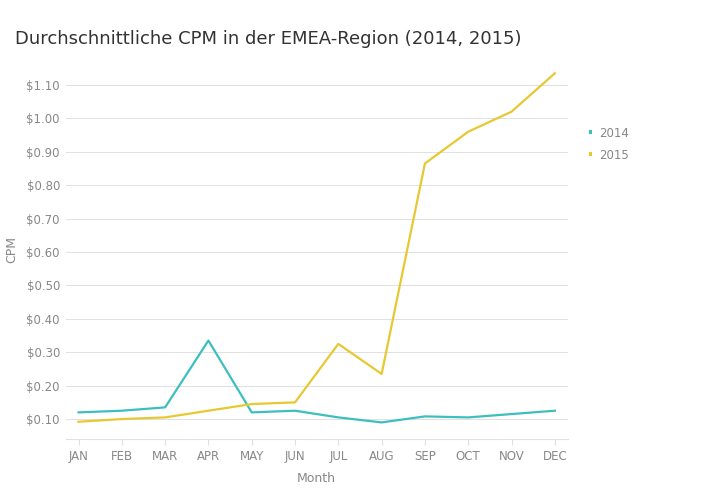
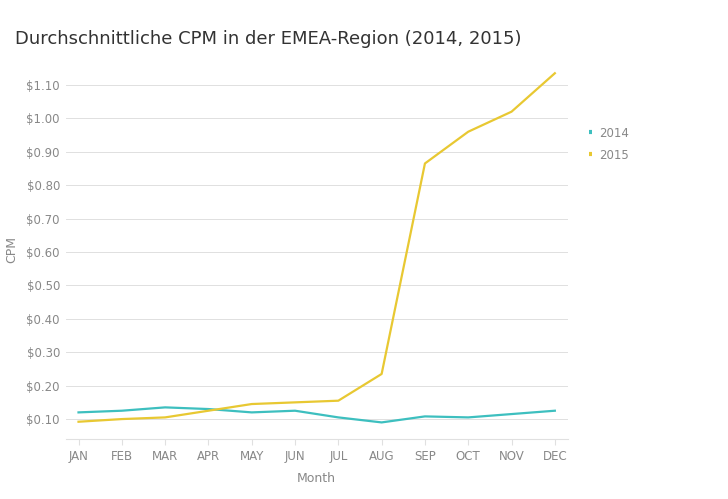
2014/APR: $0.335 -> $0.130
2015/JUL: $0.325 -> $0.155
